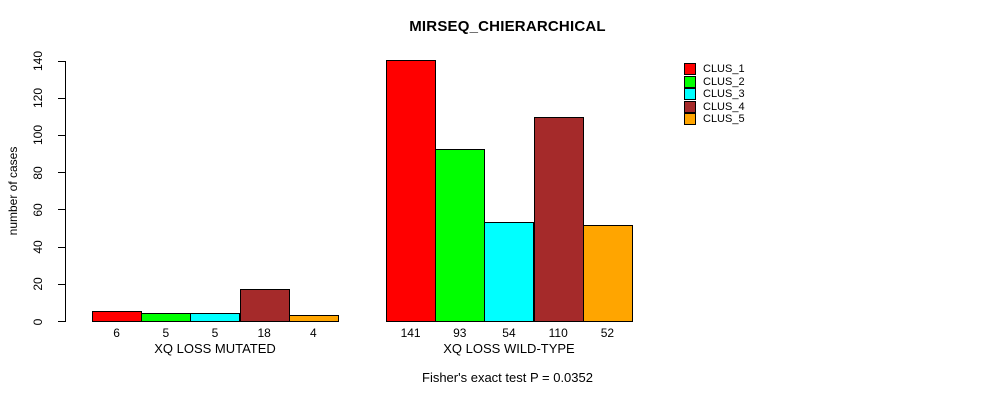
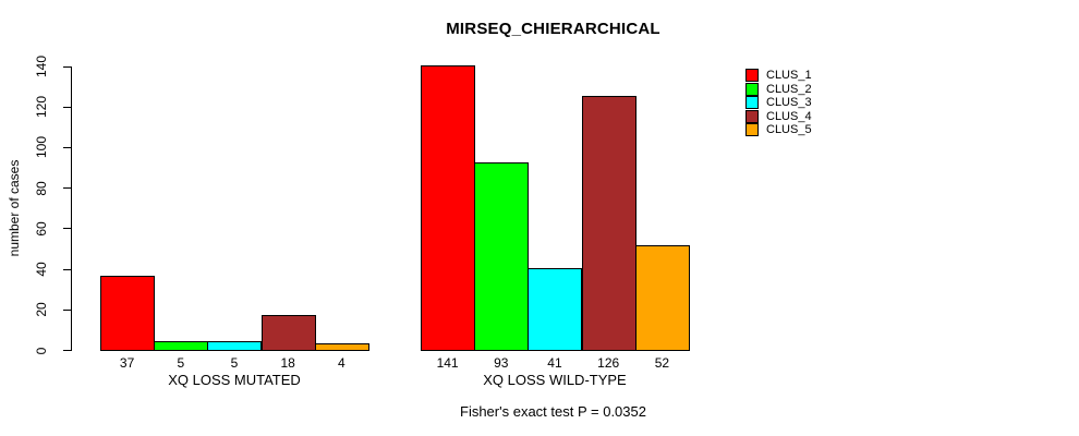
CLUS_1/XQ LOSS MUTATED: 6 -> 37
CLUS_3/XQ LOSS WILD-TYPE: 54 -> 41
CLUS_4/XQ LOSS WILD-TYPE: 110 -> 126
